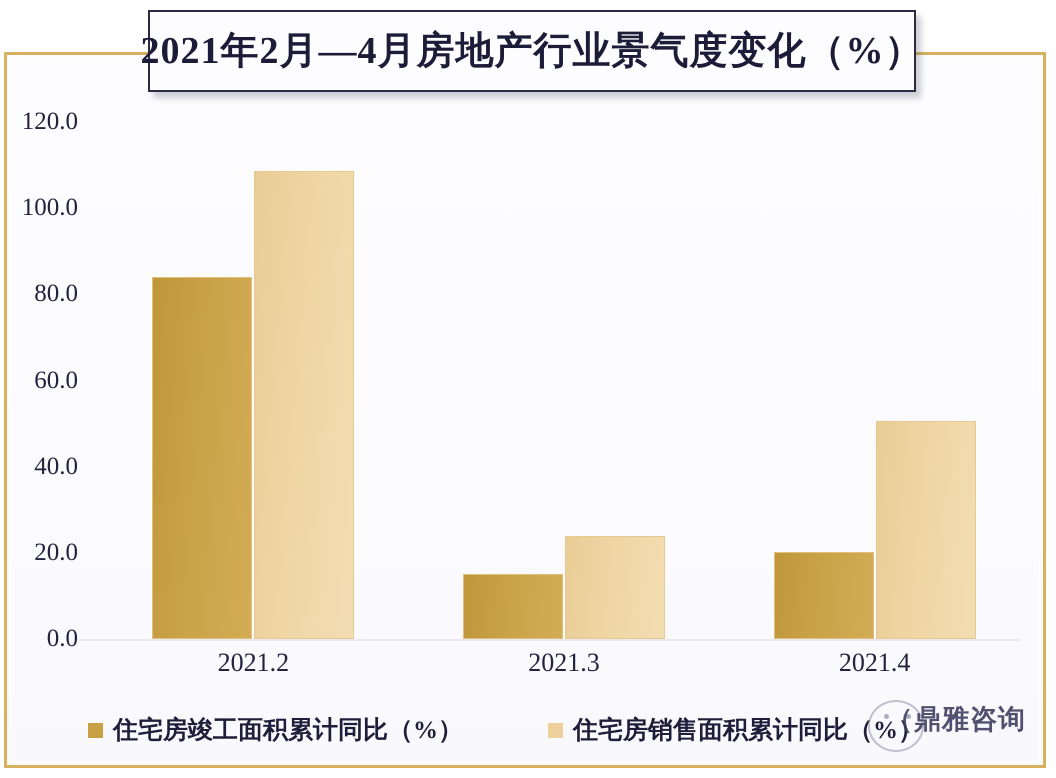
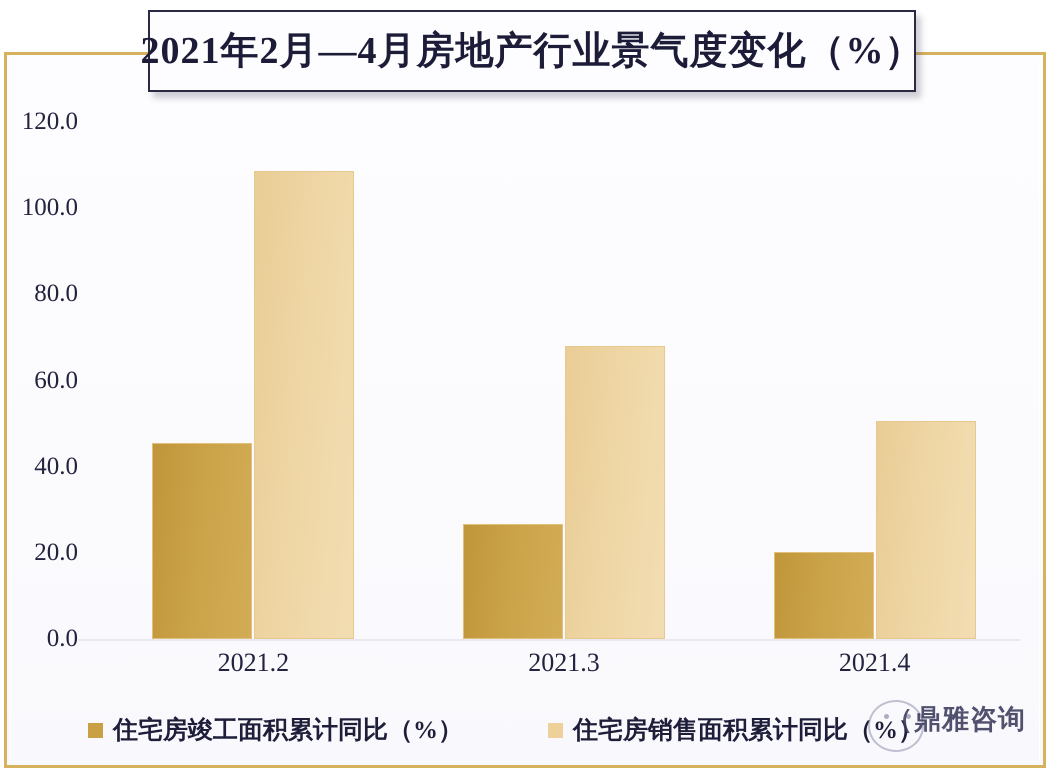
住宅房竣工面积累计同比（%）/2021.2: 84 -> 46
住宅房竣工面积累计同比（%）/2021.3: 15 -> 27
住宅房销售面积累计同比（%）/2021.3: 24 -> 68
